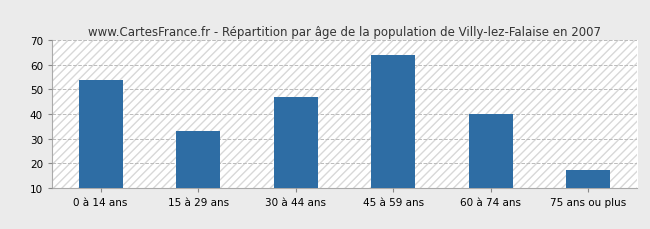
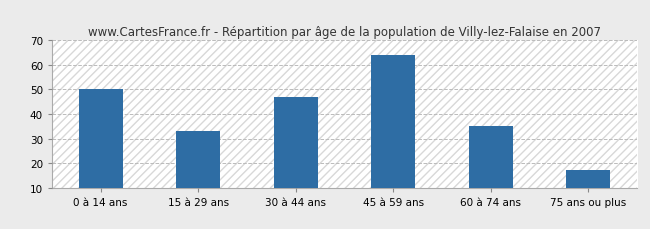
0 à 14 ans: 54 -> 50
60 à 74 ans: 40 -> 35
